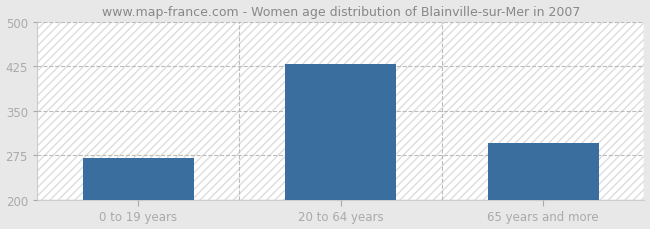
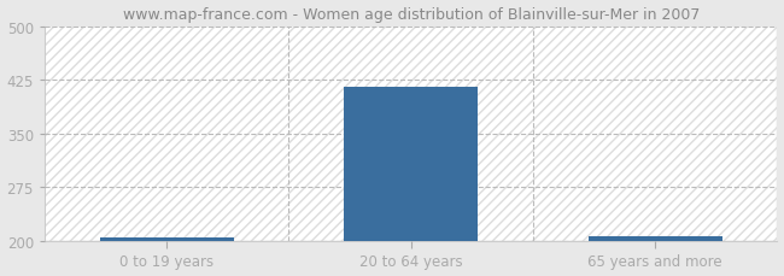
0 to 19 years: 270 -> 205
20 to 64 years: 428 -> 415
65 years and more: 296 -> 207
